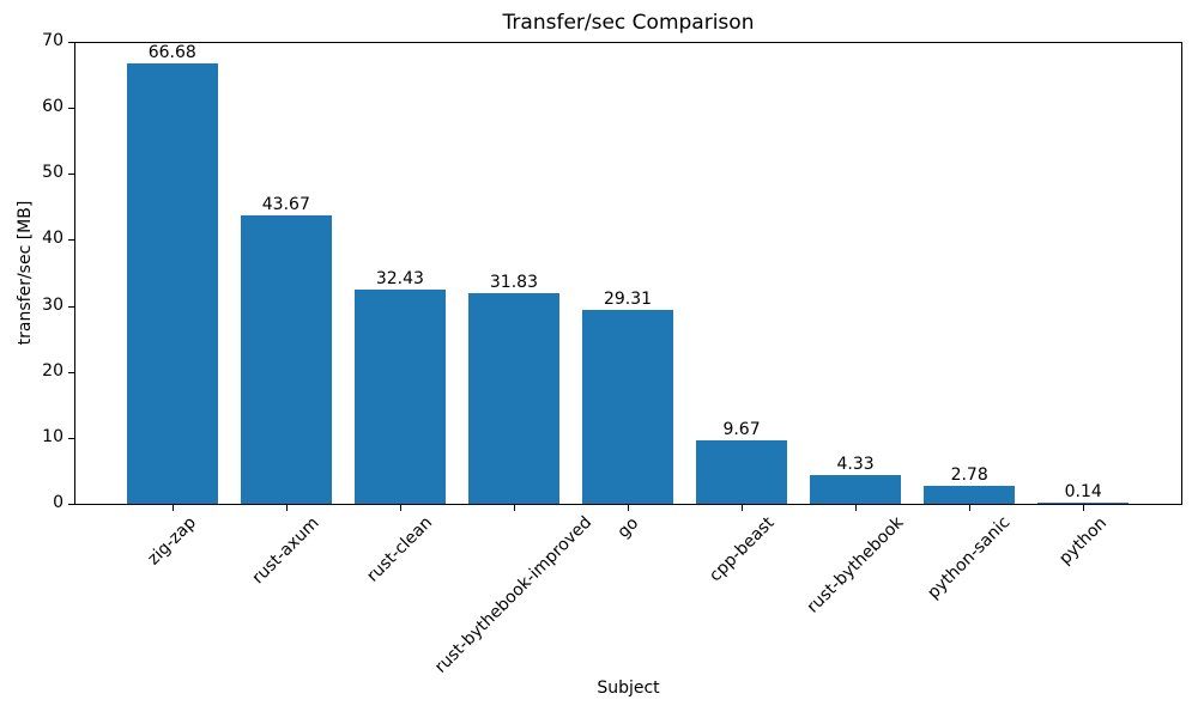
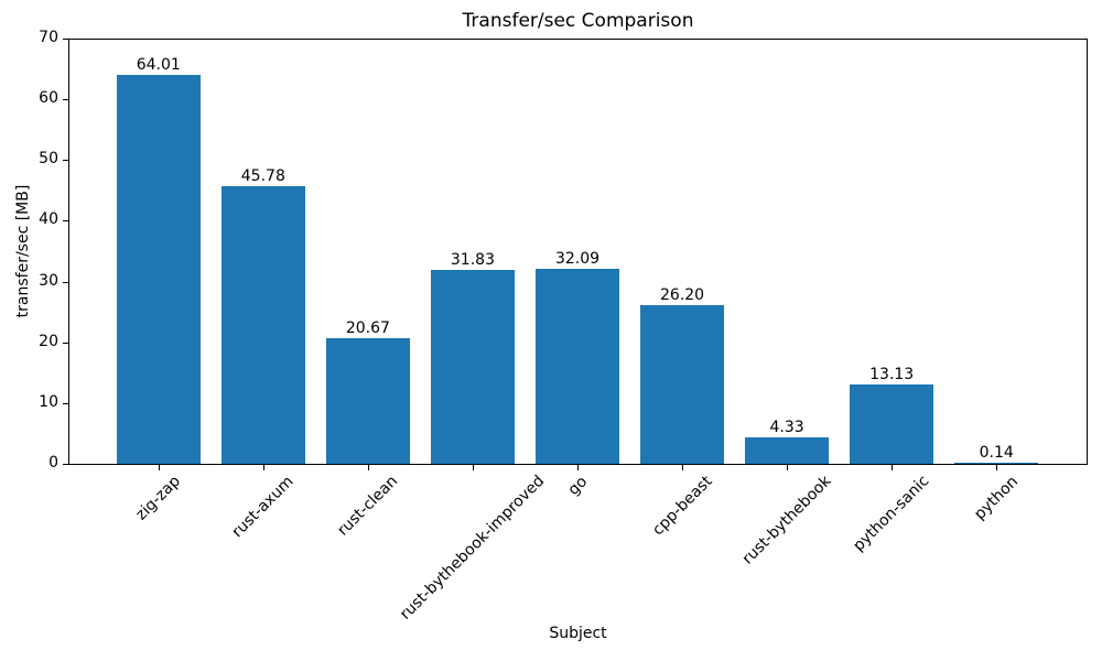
zig-zap: 66.68 -> 64.01
rust-axum: 43.67 -> 45.78
rust-clean: 32.43 -> 20.67
go: 29.31 -> 32.09
cpp-beast: 9.67 -> 26.20
python-sanic: 2.78 -> 13.13
